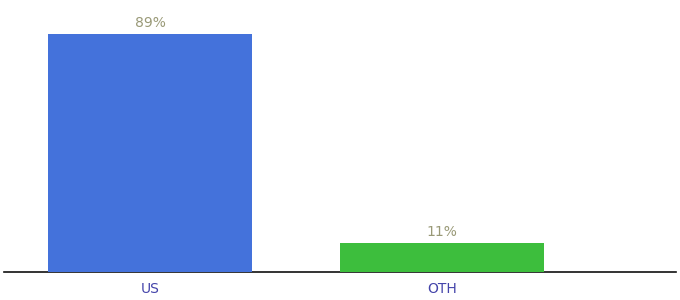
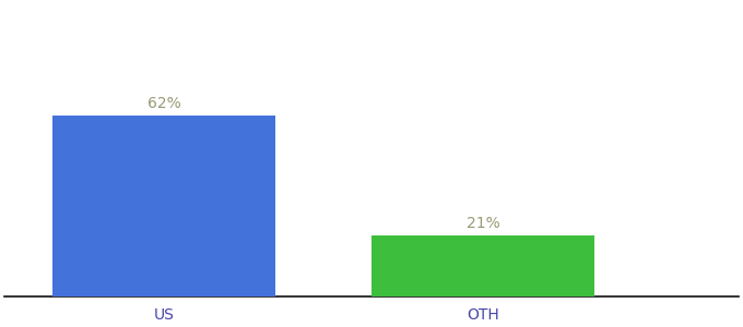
US: 89% -> 62%
OTH: 11% -> 21%
